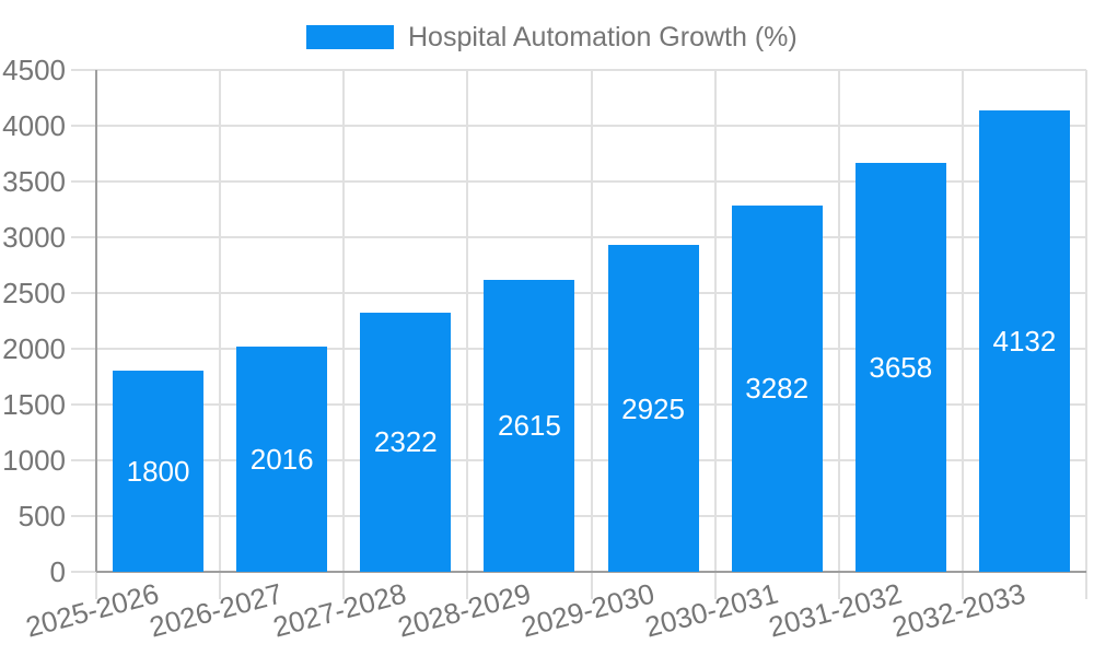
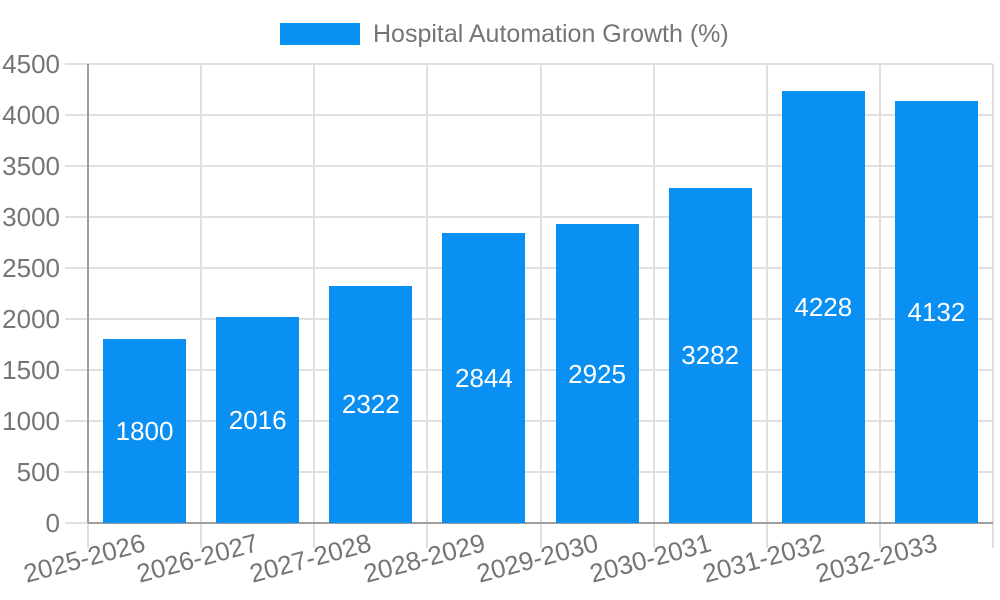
2028-2029: 2615 -> 2844
2031-2032: 3658 -> 4228
